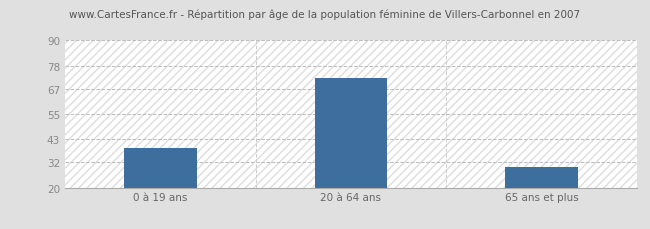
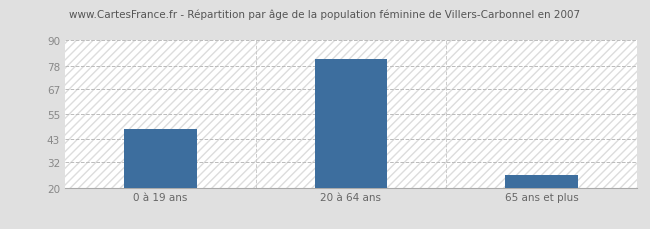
0 à 19 ans: 39 -> 48
20 à 64 ans: 72 -> 81
65 ans et plus: 30 -> 26
